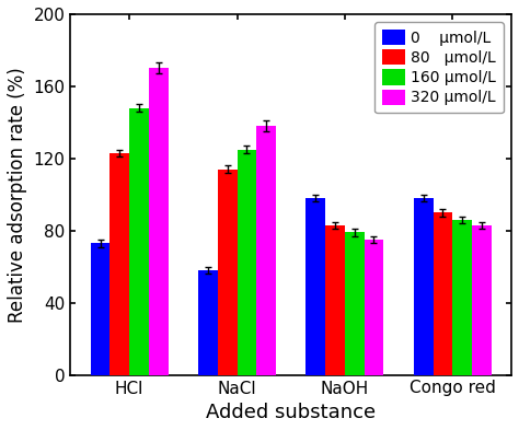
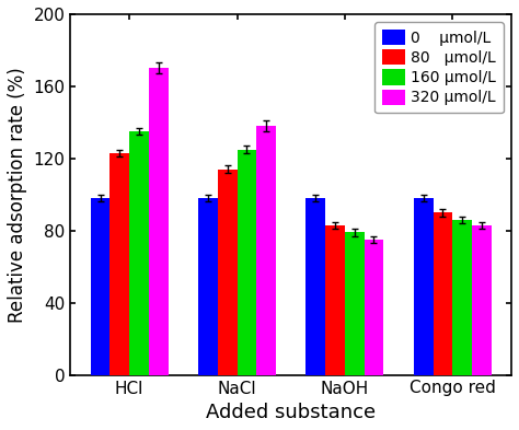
0 μmol/L/HCl: 73 -> 98
160 μmol/L/HCl: 148 -> 135
0 μmol/L/NaCl: 58 -> 98
